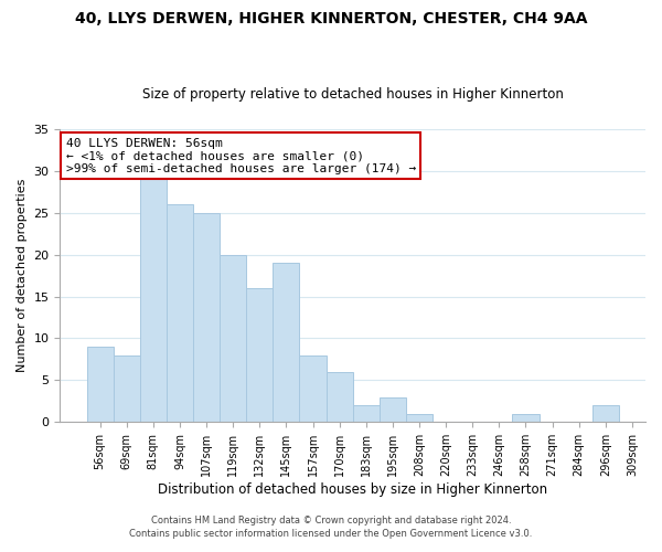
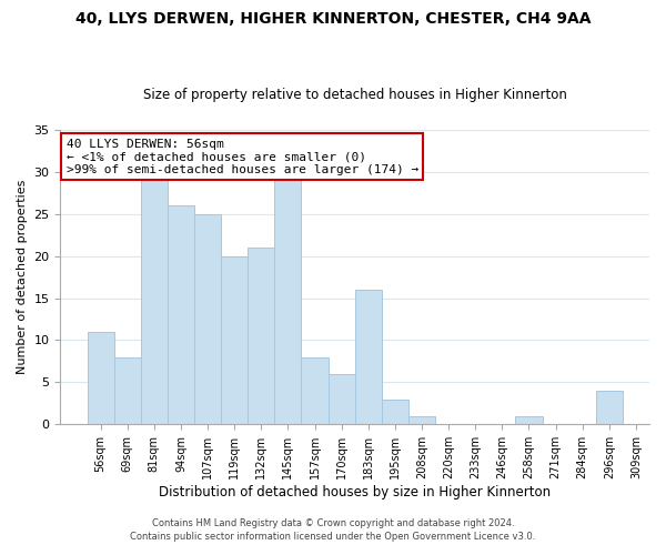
56sqm: 9 -> 11
132sqm: 16 -> 21
145sqm: 19 -> 29
183sqm: 2 -> 16
296sqm: 2 -> 4
